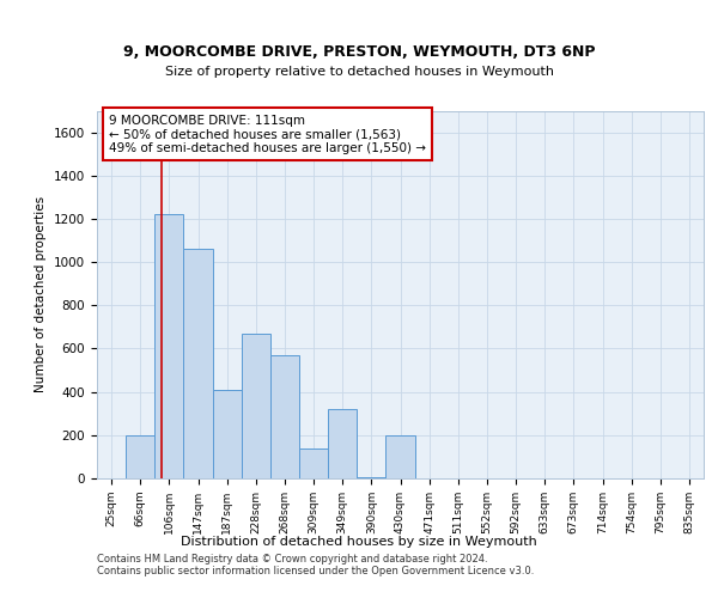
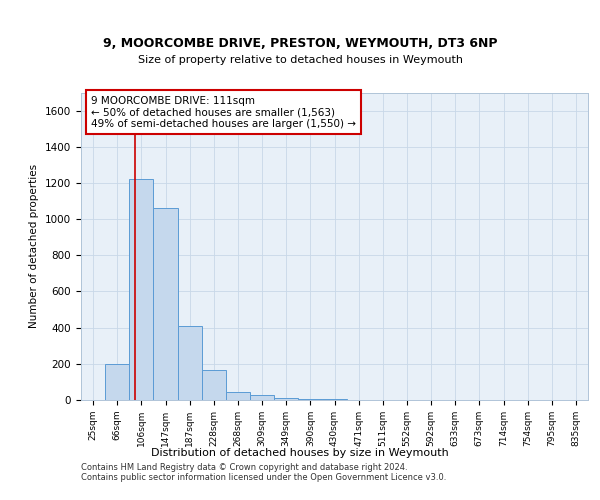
228sqm: 670 -> 160
268sqm: 570 -> 40
309sqm: 140 -> 20
349sqm: 320 -> 10
430sqm: 200 -> 0
